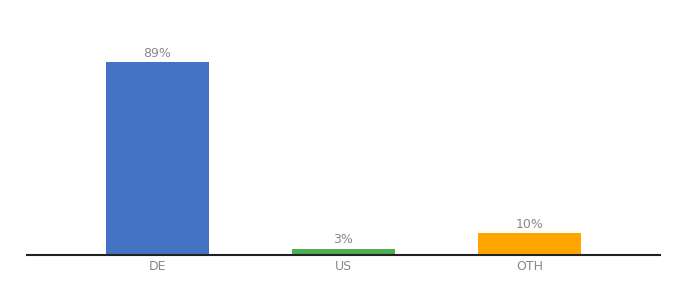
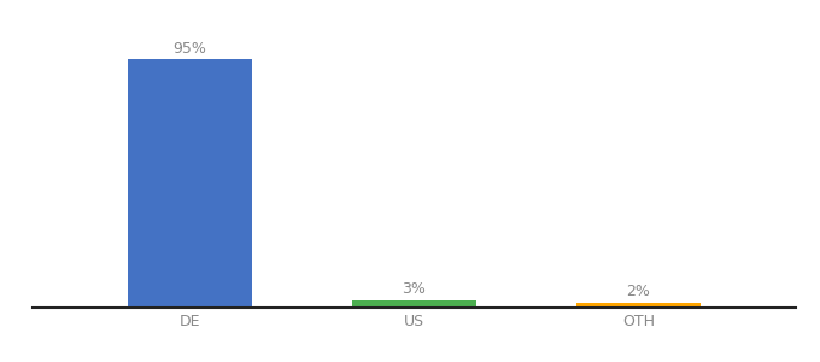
DE: 89% -> 95%
OTH: 10% -> 2%
